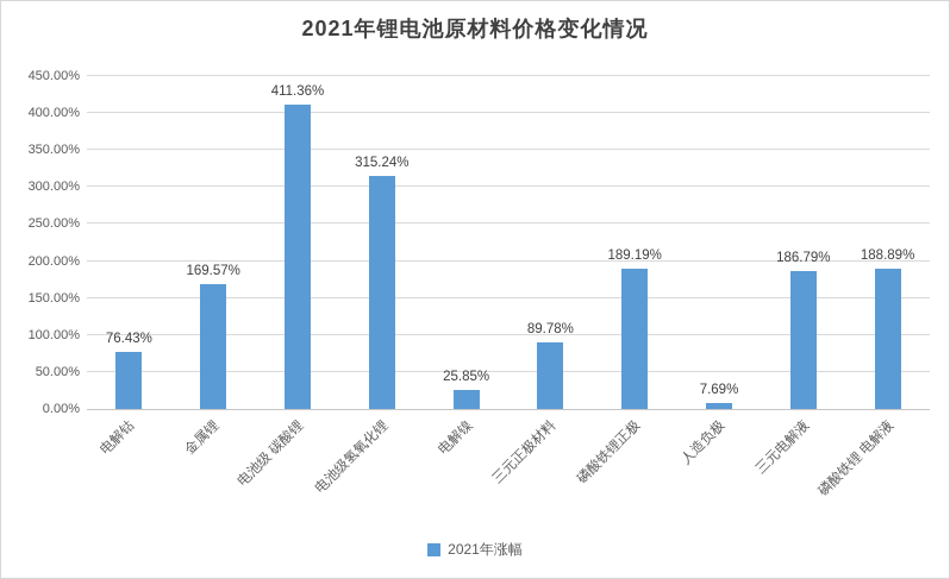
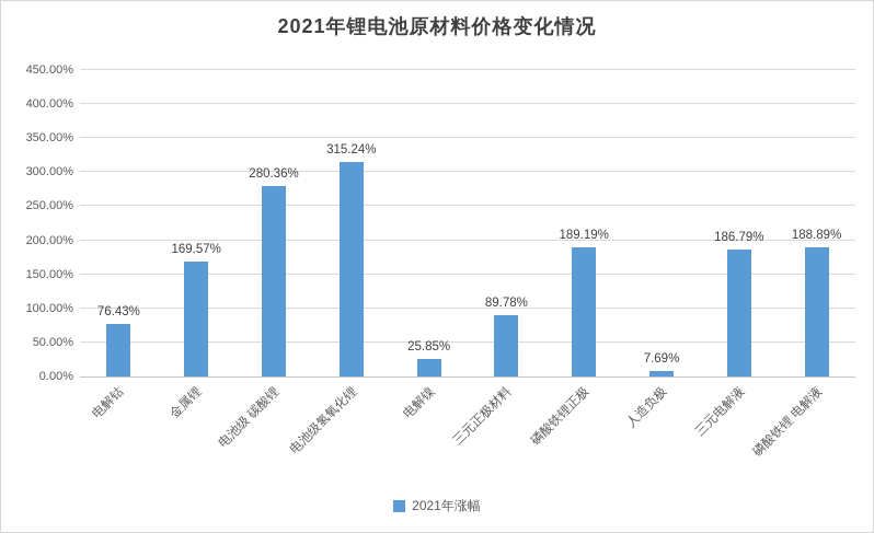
电池级 碳酸锂: 411.36% -> 280.36%
